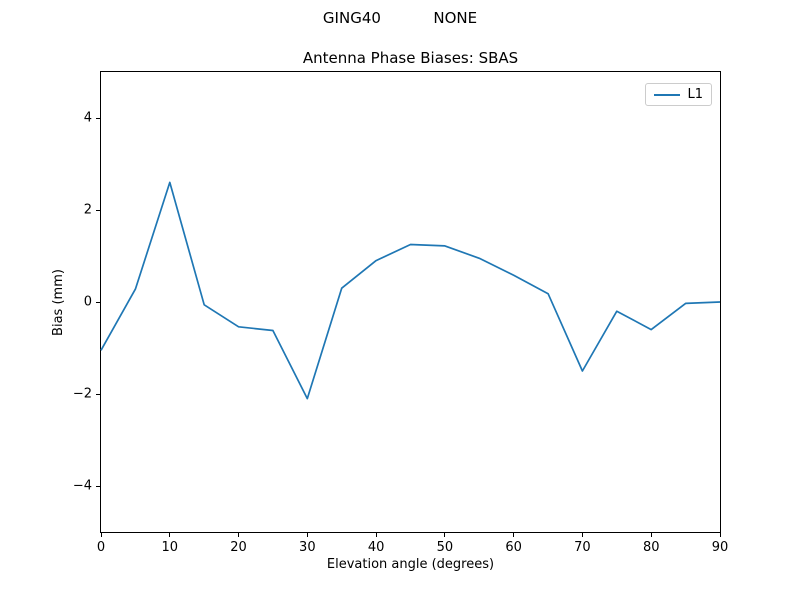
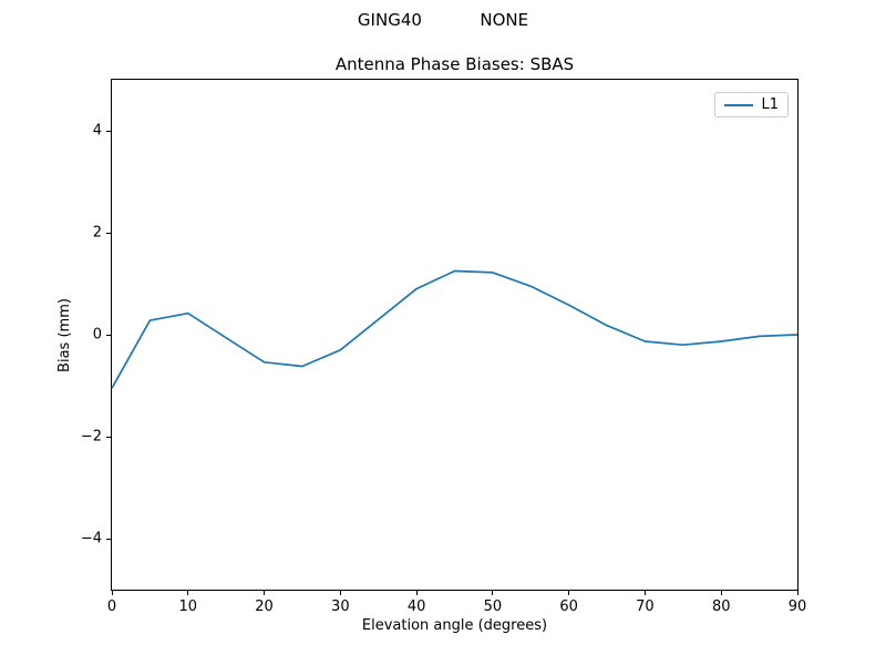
10: 2.6 -> 0.4
30: -2.1 -> -0.3
70: -1.5 -> -0.1
80: -0.6 -> -0.1
